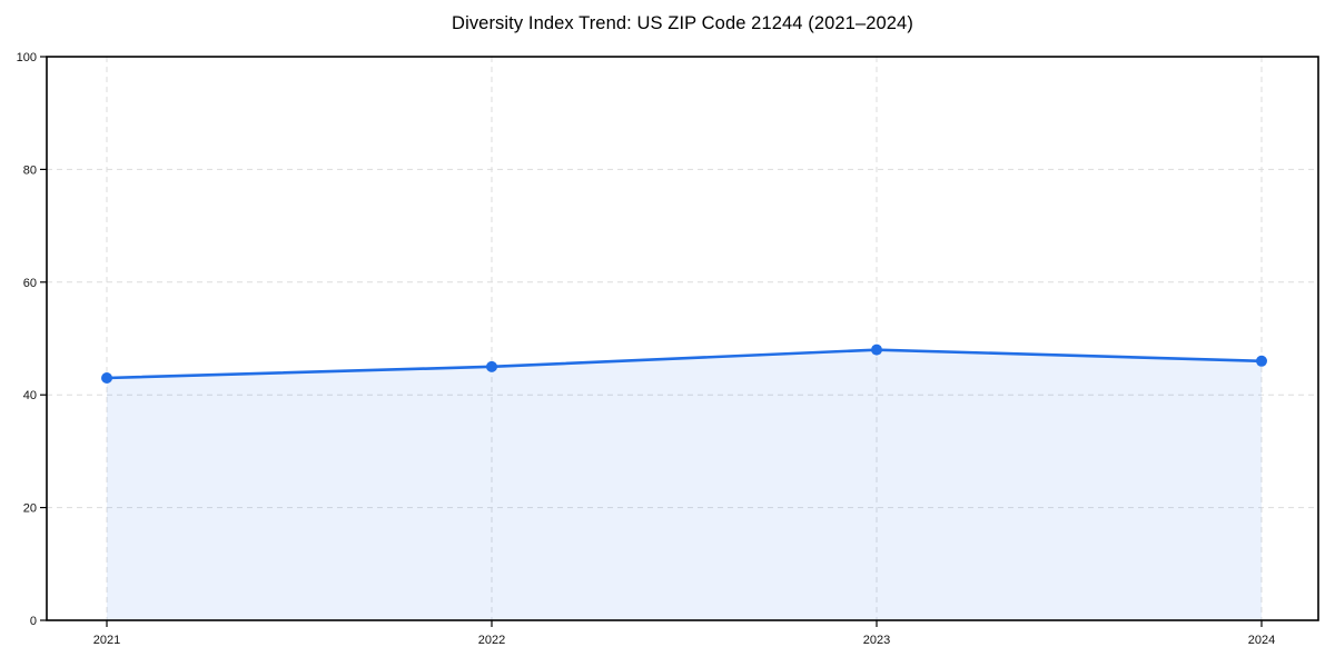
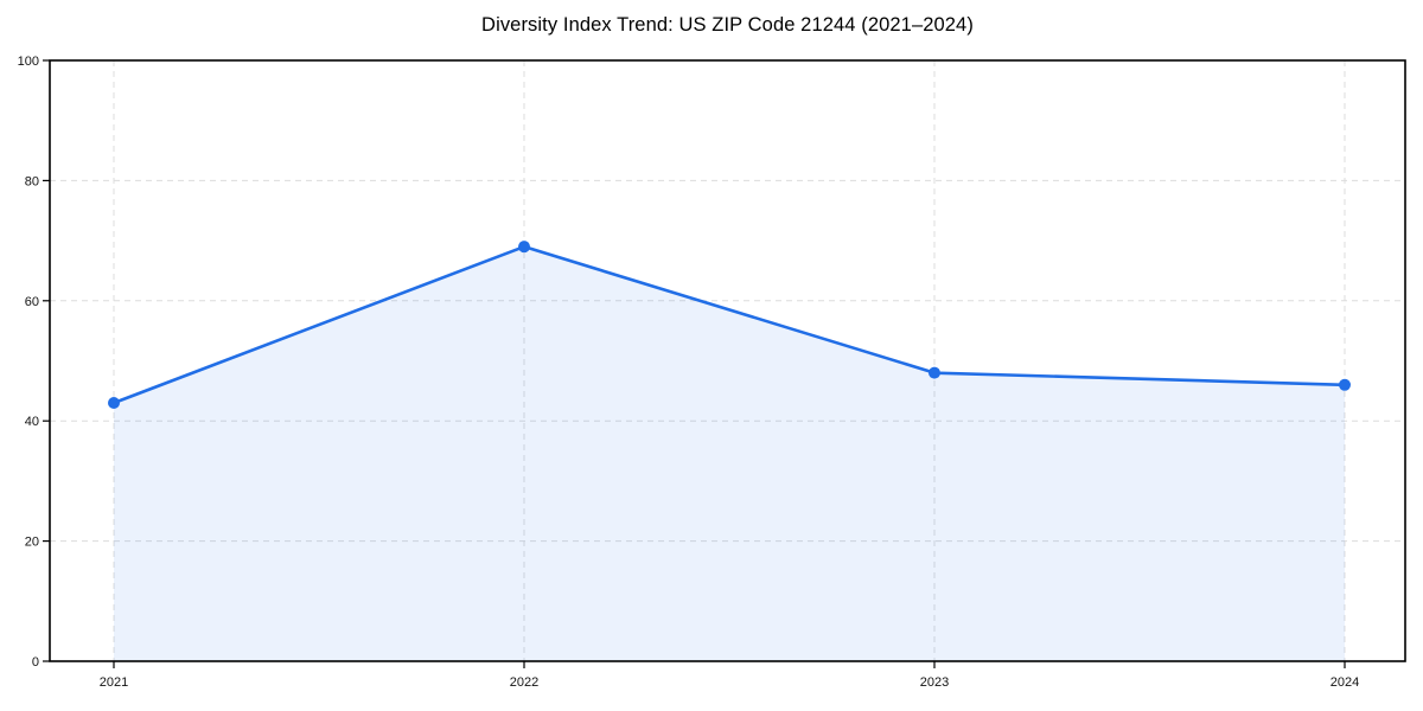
2022: 45 -> 69
